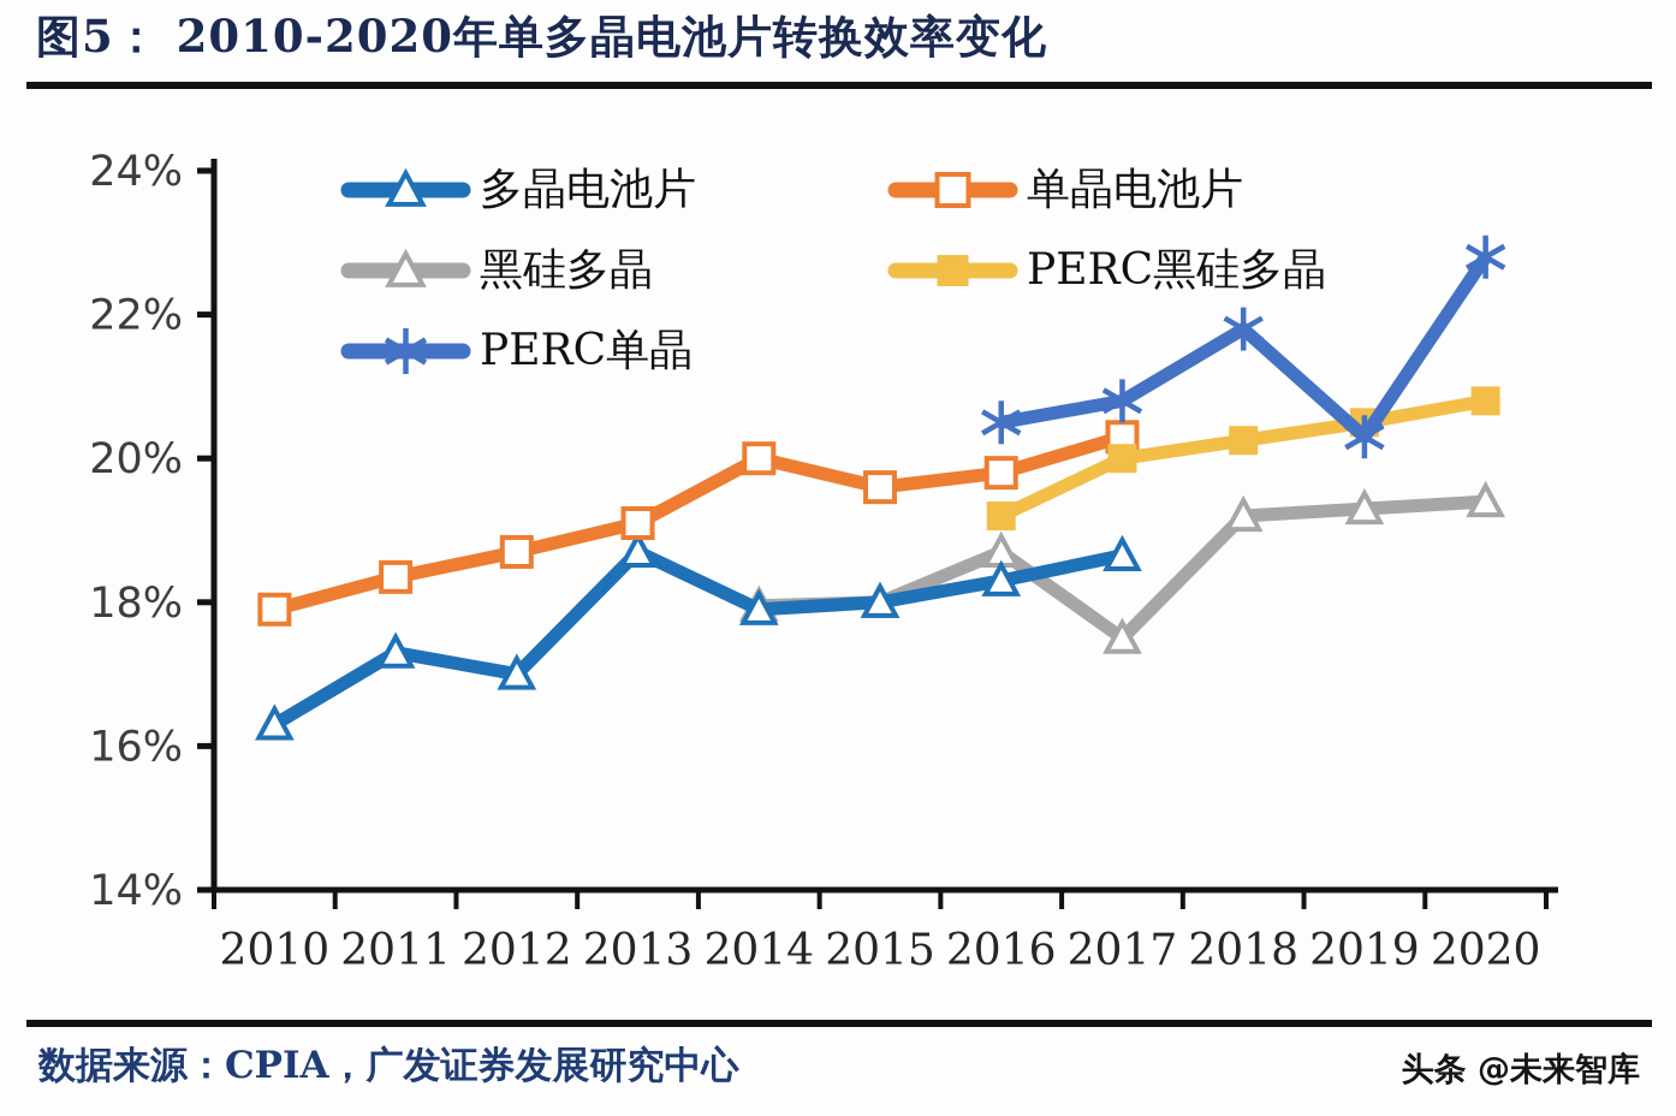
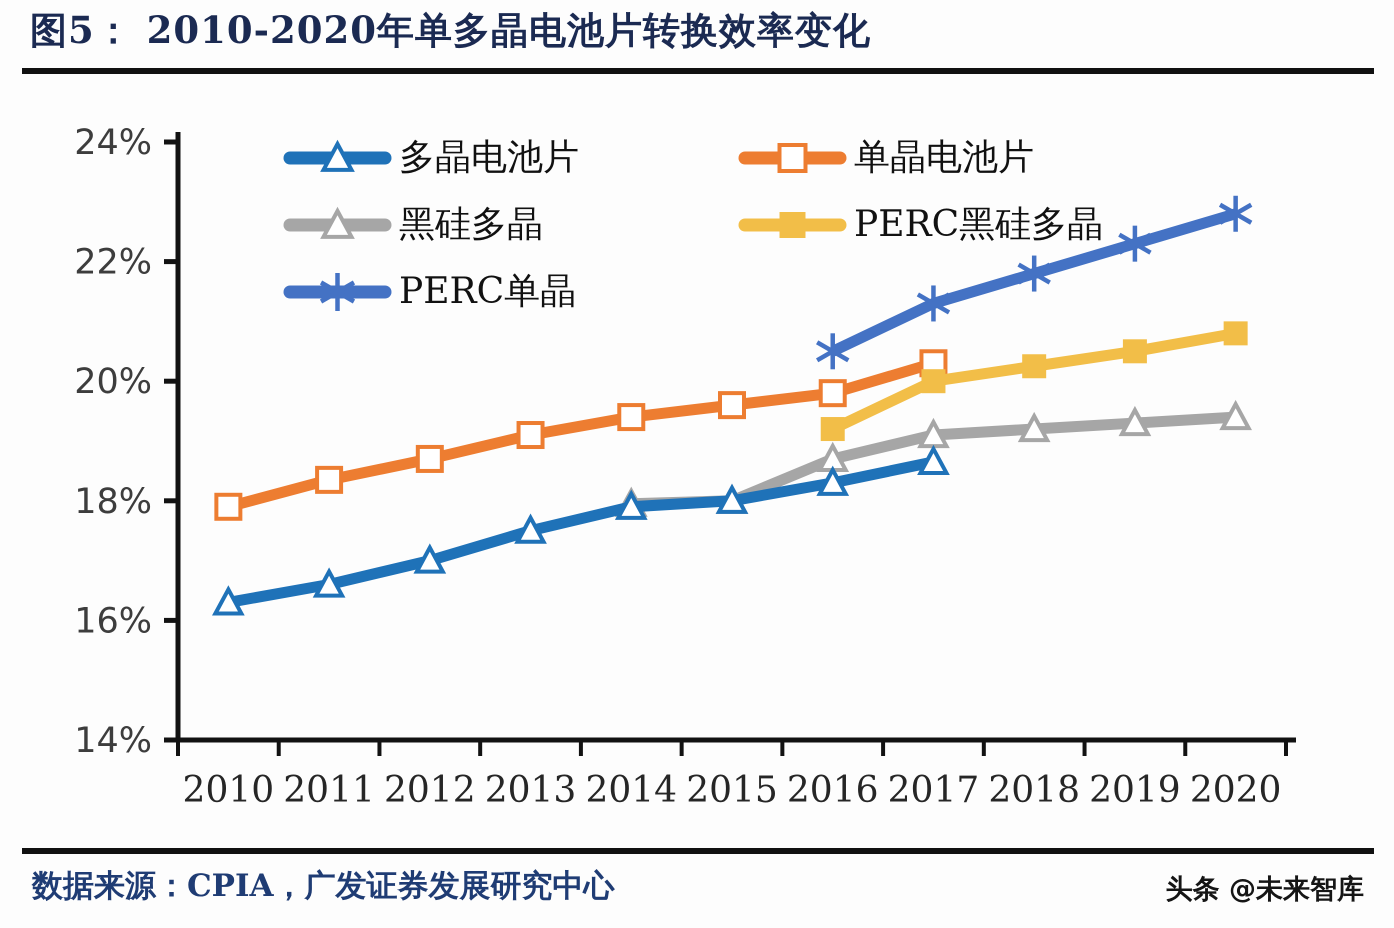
多晶电池片/2011: 17.3% -> 16.6%
多晶电池片/2013: 18.7% -> 17.5%
单晶电池片/2014: 20.0% -> 19.4%
黑硅多晶/2017: 17.5% -> 19.1%
PERC单晶/2017: 20.8% -> 21.3%
PERC单晶/2019: 20.3% -> 22.3%
